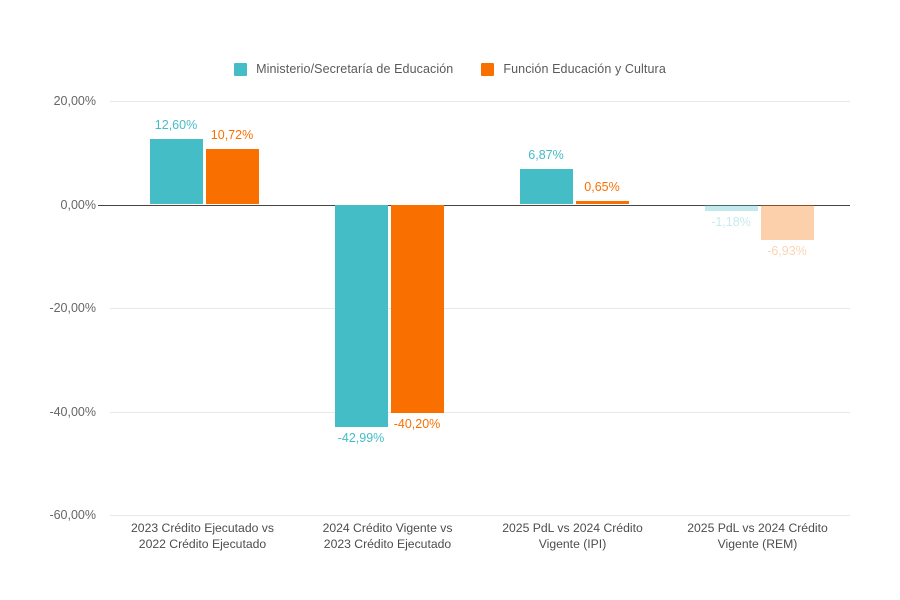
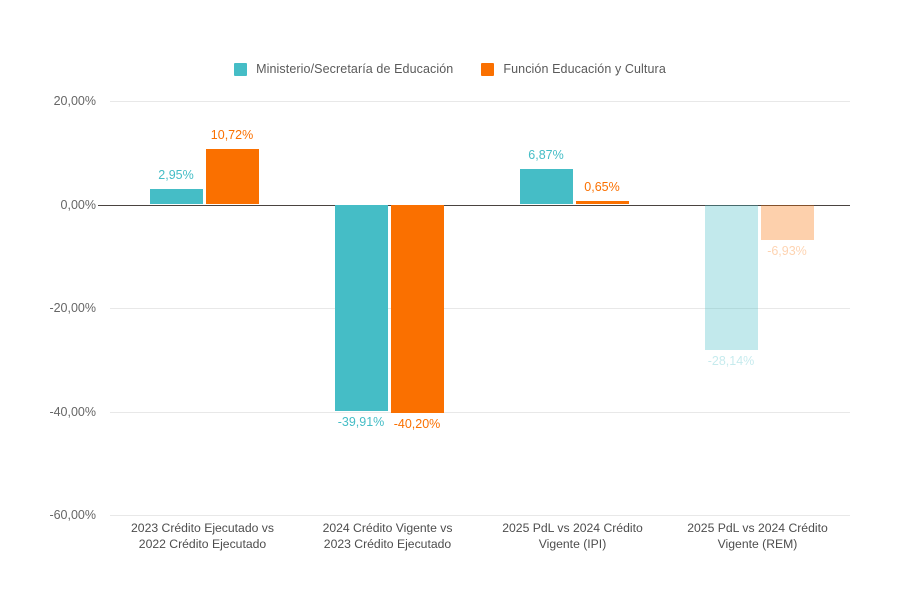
Ministerio/Secretaría de Educación/2023 Crédito Ejecutado vs 2022 Crédito Ejecutado: 12,60% -> 2,95%
Ministerio/Secretaría de Educación/2024 Crédito Vigente vs 2023 Crédito Ejecutado: -42,99% -> -39,91%
Ministerio/Secretaría de Educación/2025 PdL vs 2024 Crédito Vigente (REM): -1,18% -> -28,14%
